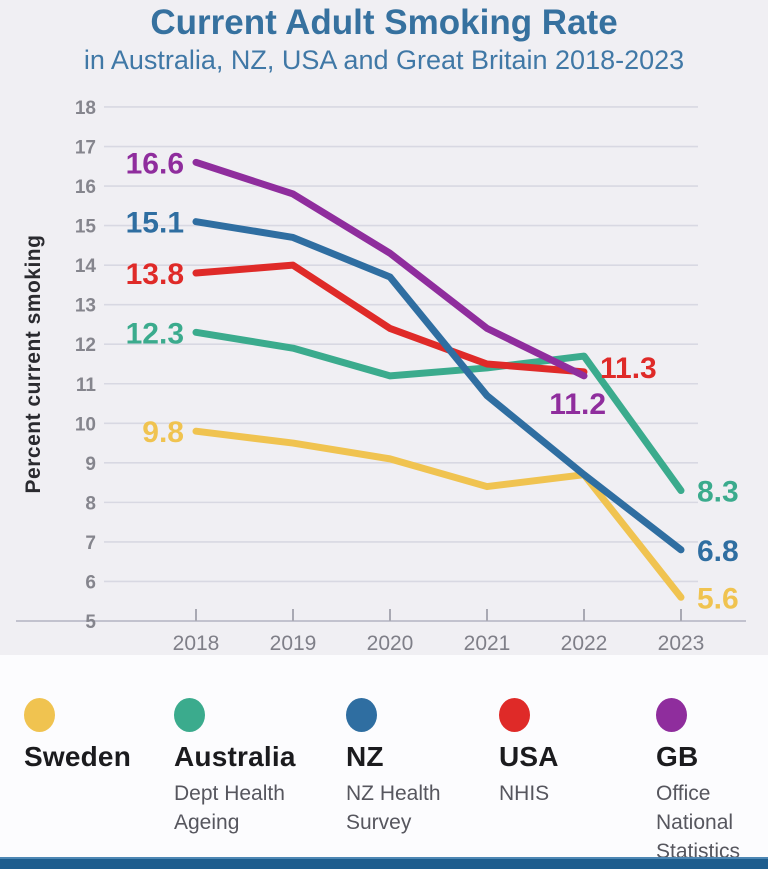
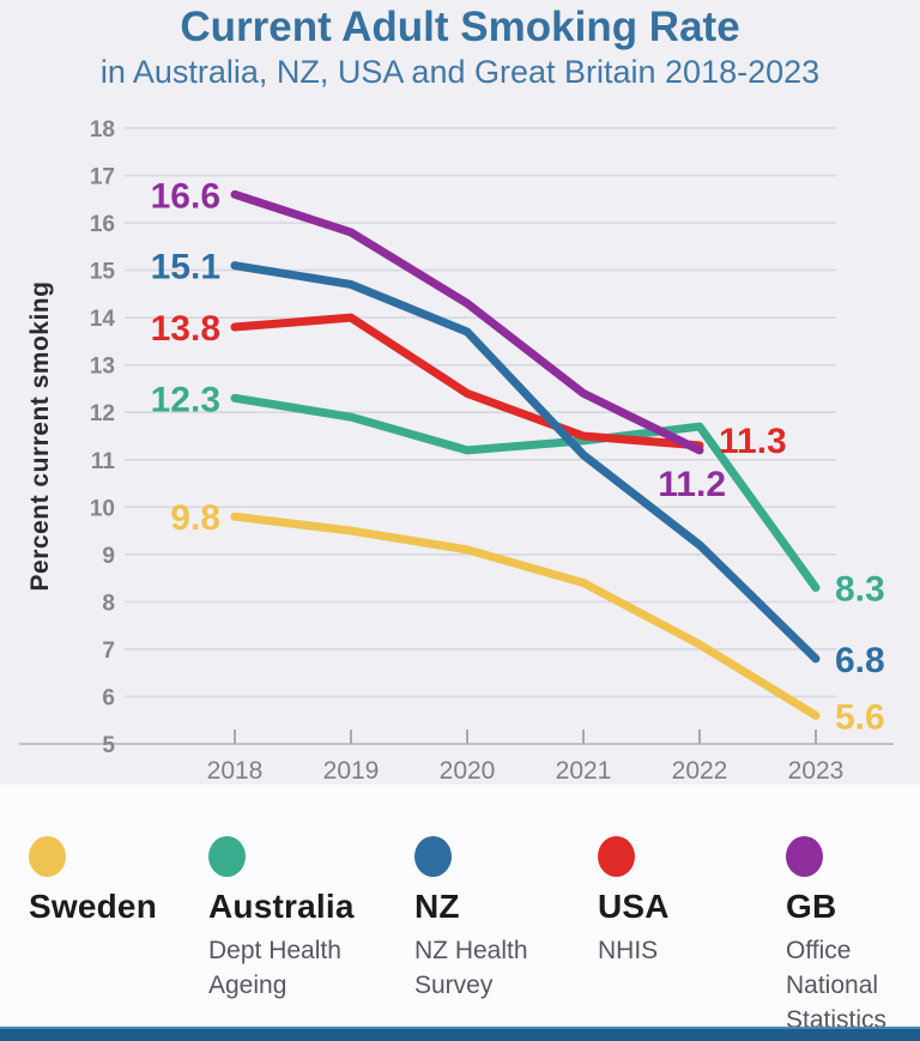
NZ/2021: 10.7 -> 11.1
Sweden/2022: 8.7 -> 7.1
NZ/2022: 8.7 -> 9.2
